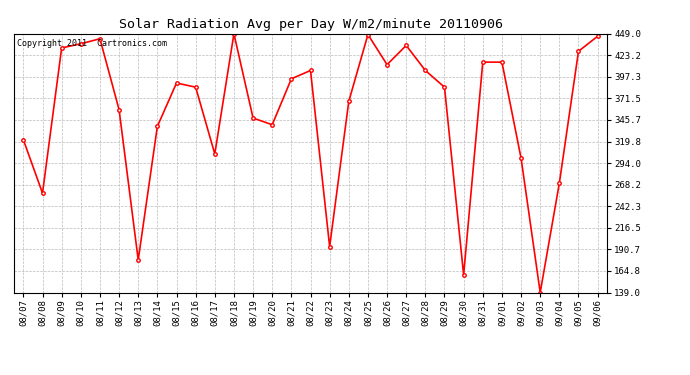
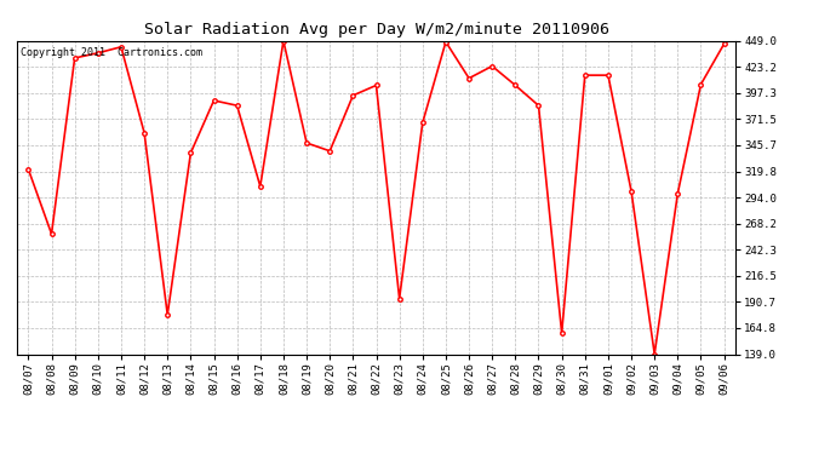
08/27: 435 -> 424
09/04: 270 -> 298
09/05: 428 -> 406
